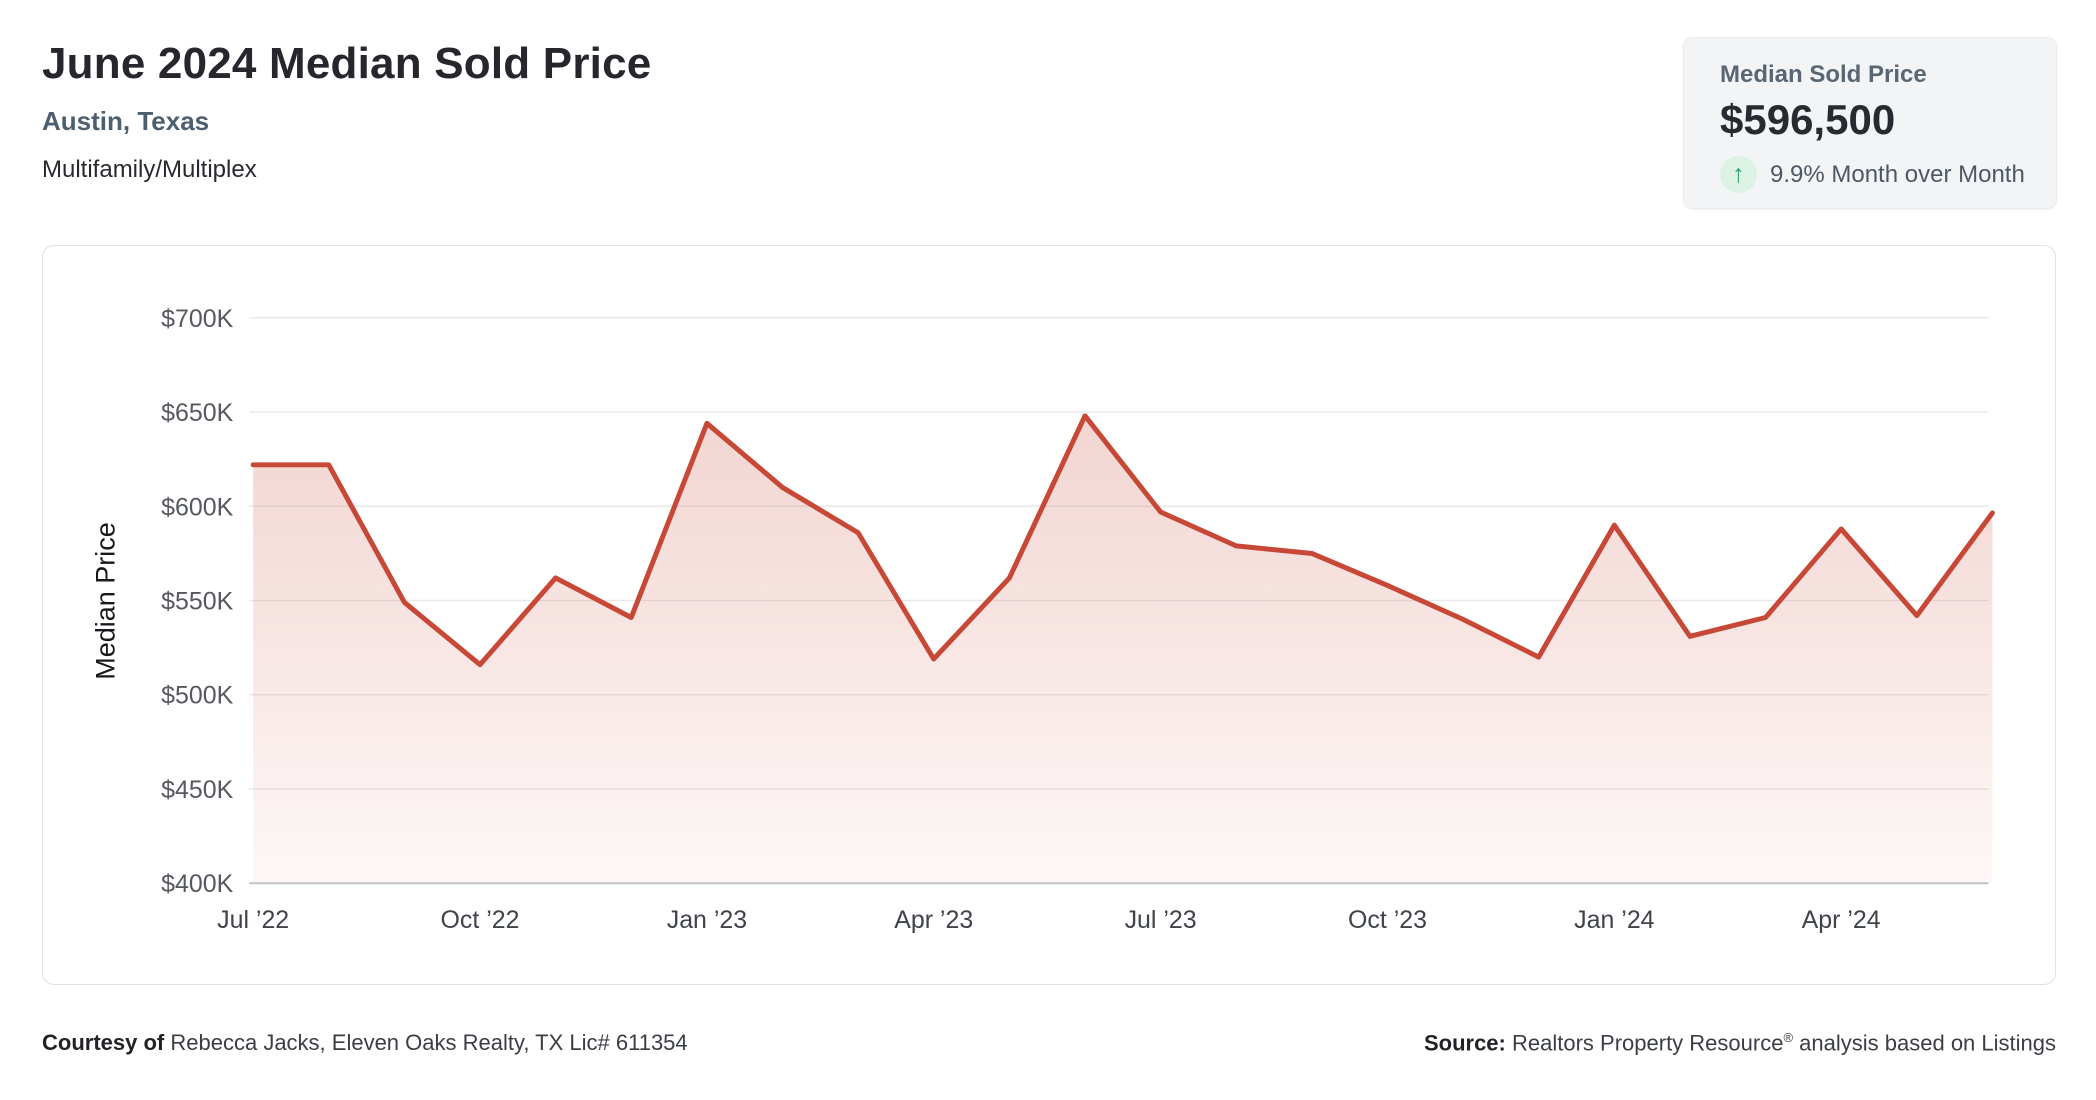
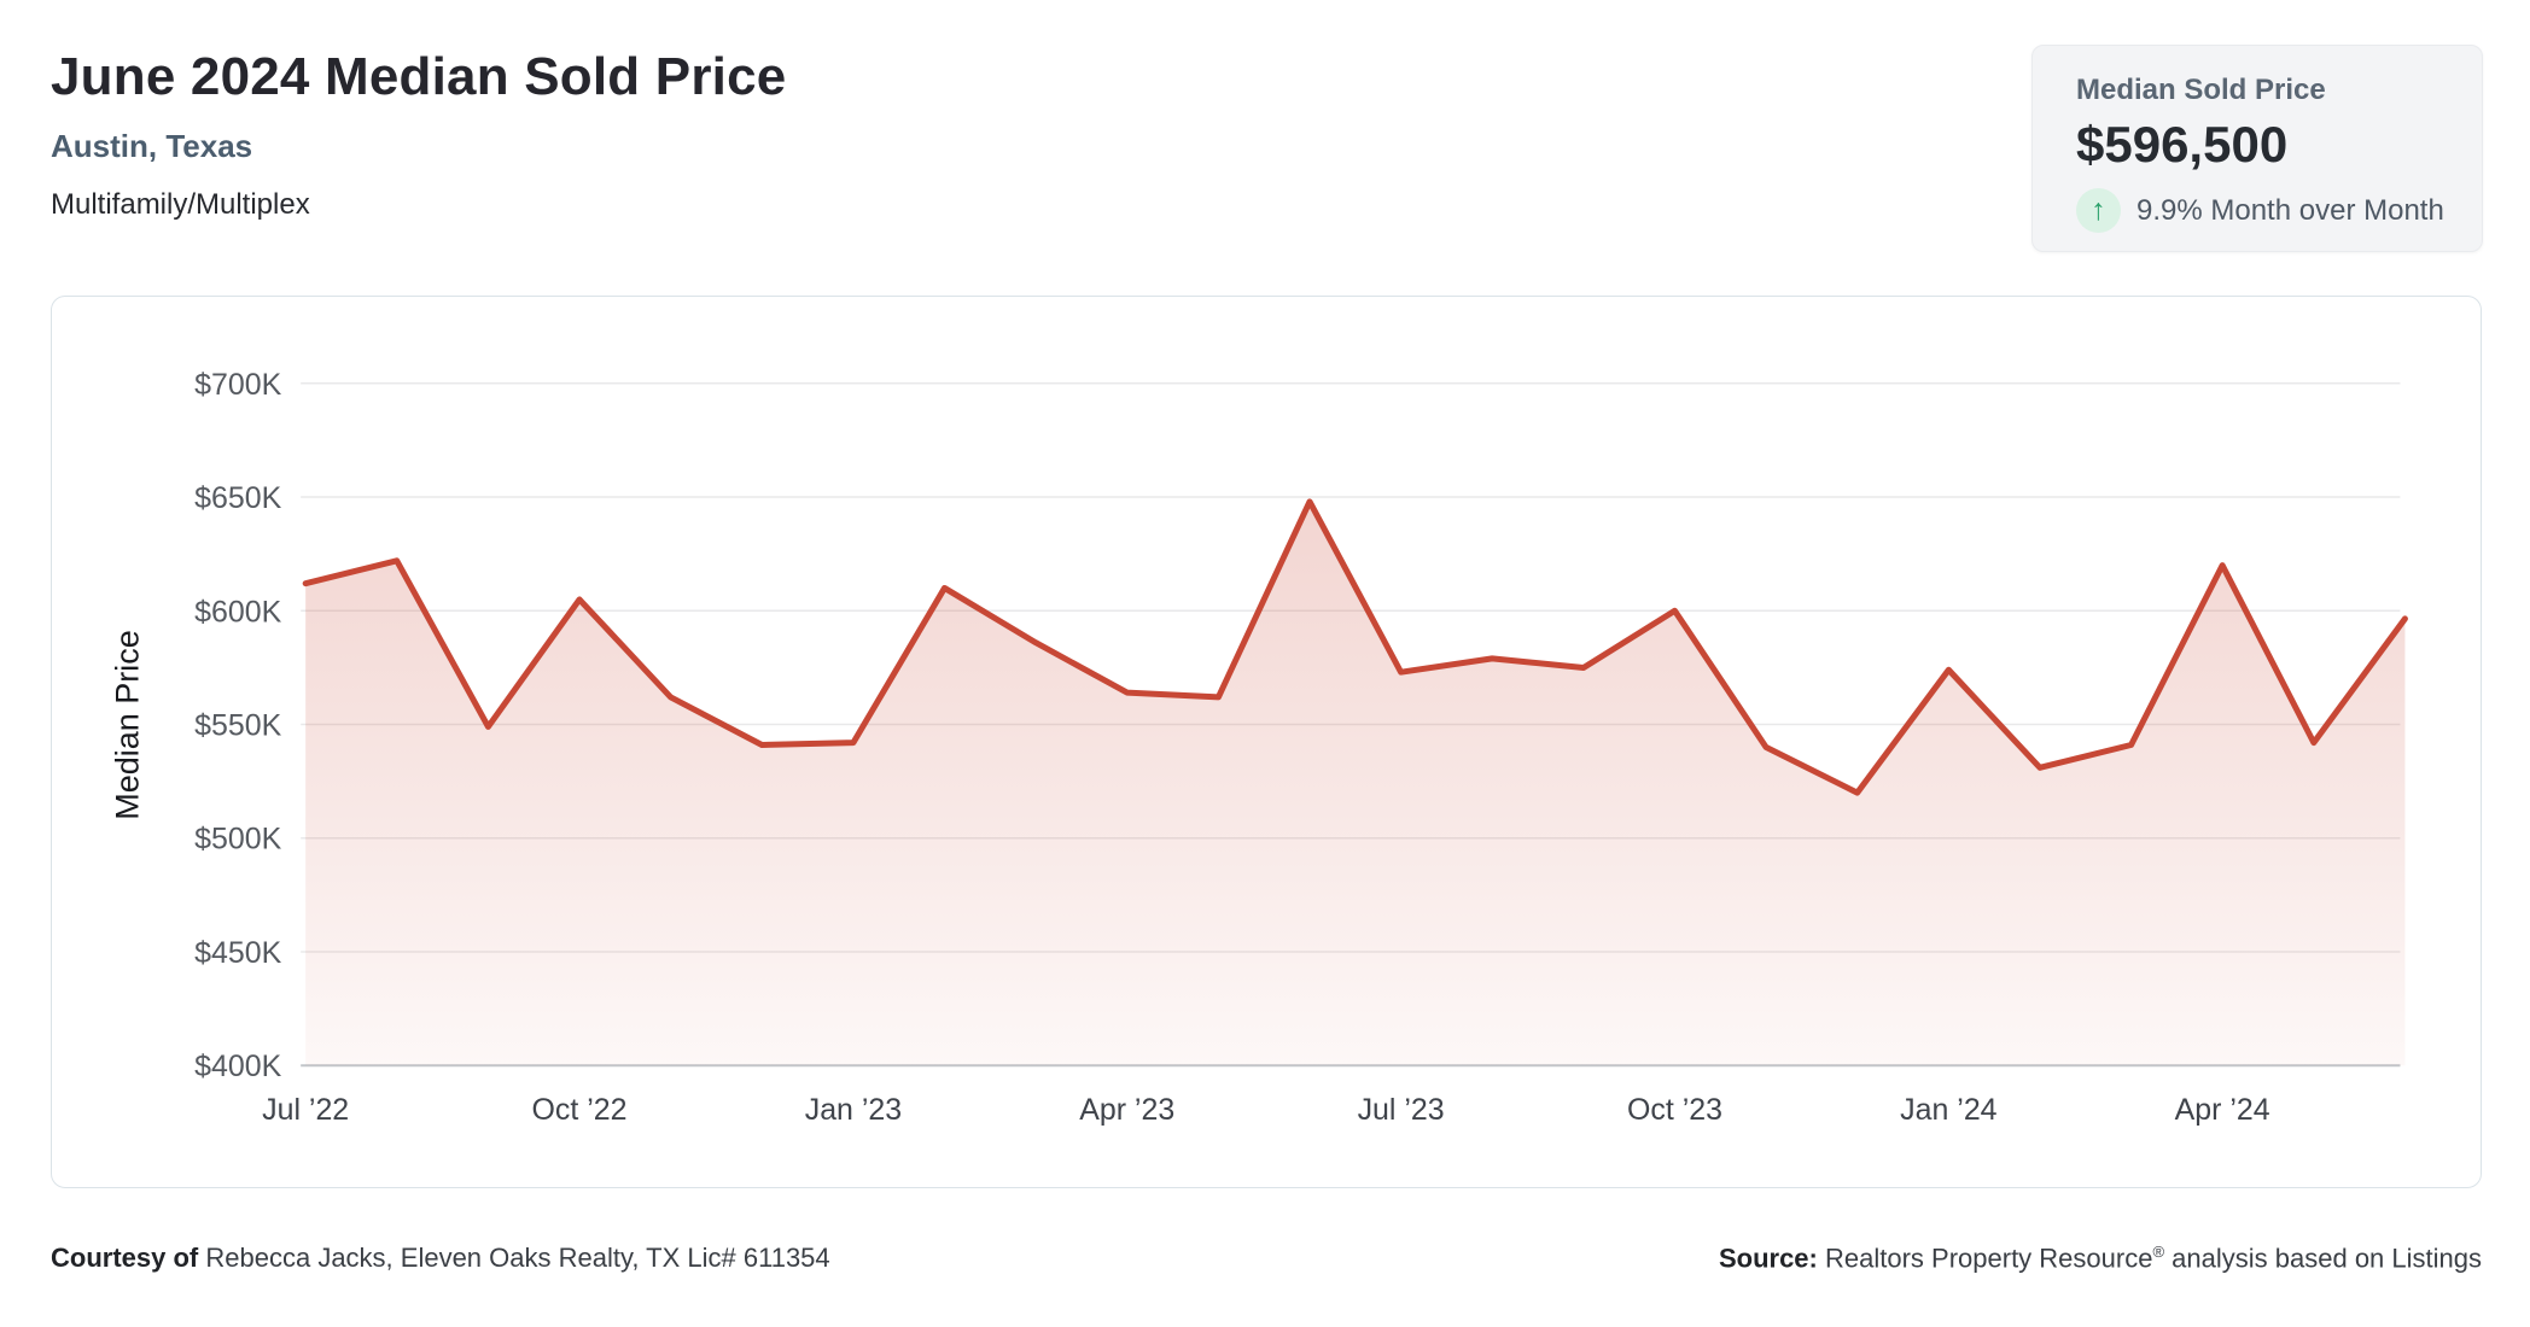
Jul ’22: $622K -> $612K
Oct ’22: $516K -> $605K
Jan ’23: $644K -> $542K
Apr ’23: $519K -> $564K
Jul ’23: $597K -> $573K
Oct ’23: $558K -> $600K
Jan ’24: $590K -> $574K
Apr ’24: $588K -> $620K
